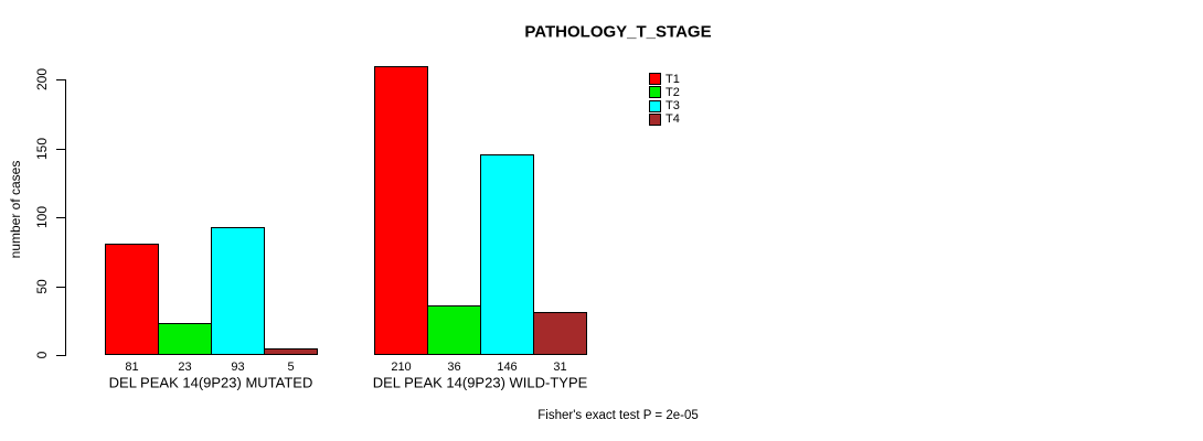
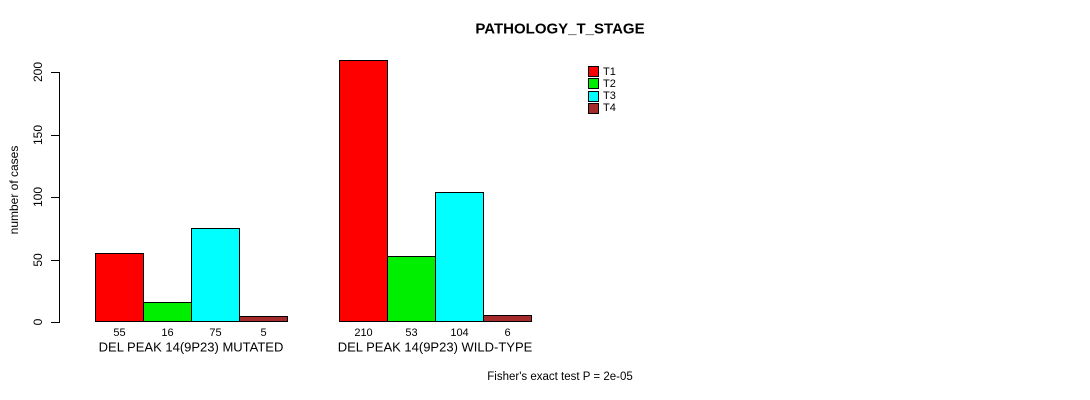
T1/DEL PEAK 14(9P23) MUTATED: 81 -> 55
T2/DEL PEAK 14(9P23) MUTATED: 23 -> 16
T3/DEL PEAK 14(9P23) MUTATED: 93 -> 75
T2/DEL PEAK 14(9P23) WILD-TYPE: 36 -> 53
T3/DEL PEAK 14(9P23) WILD-TYPE: 146 -> 104
T4/DEL PEAK 14(9P23) WILD-TYPE: 31 -> 6
